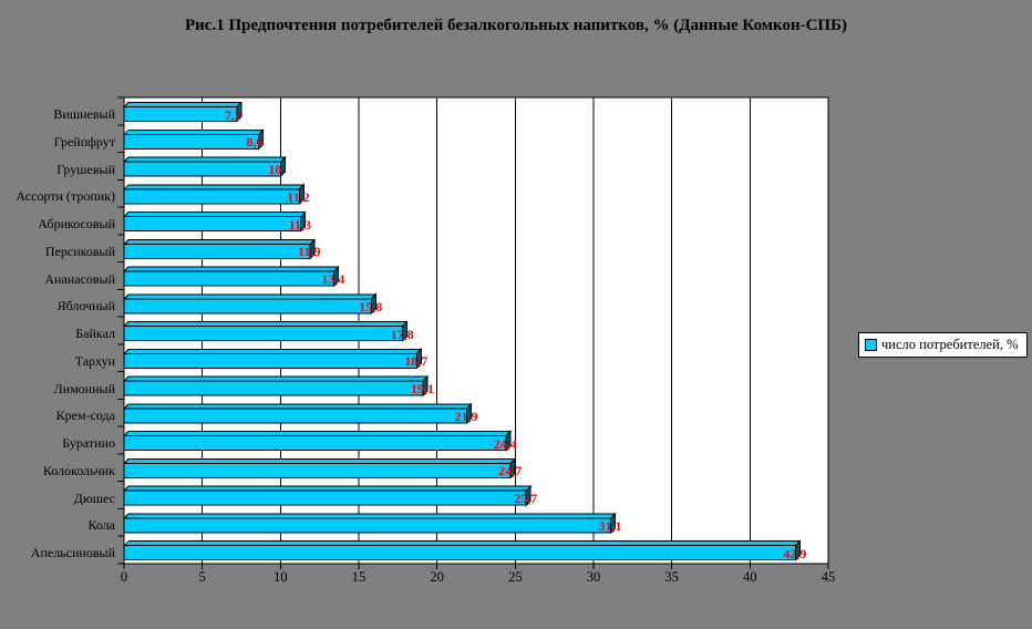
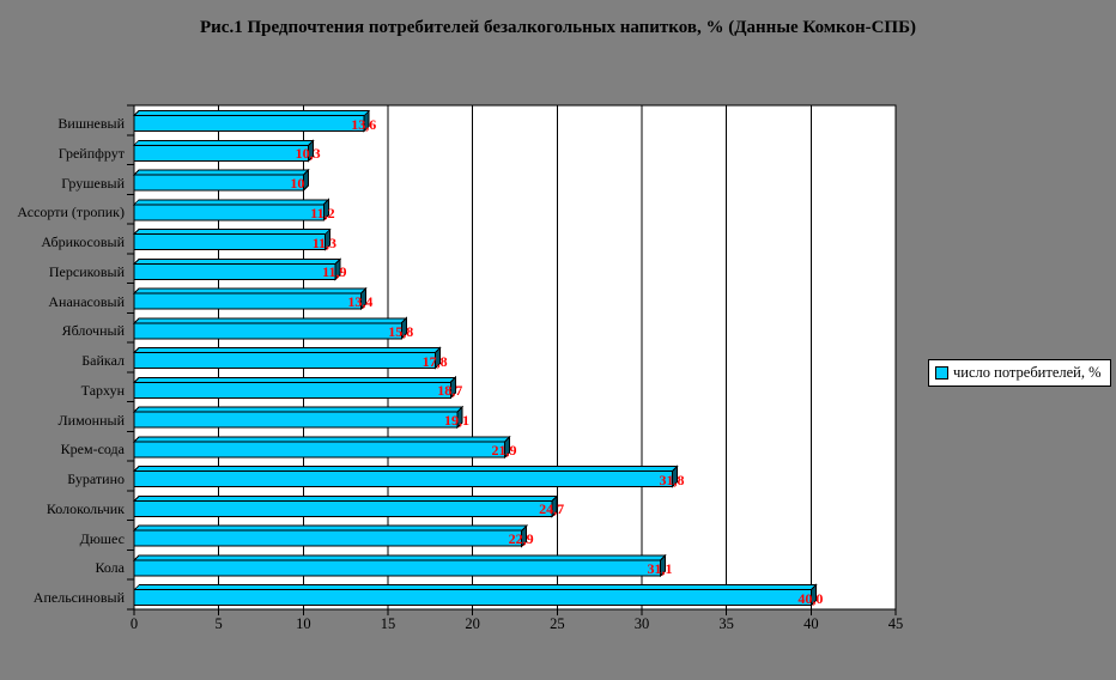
Вишневый: 7,2 -> 13,6
Грейпфрут: 8,6 -> 10,3
Буратино: 24,4 -> 31,8
Дюшес: 25,7 -> 22,9
Апельсиновый: 42,9 -> 40,0
